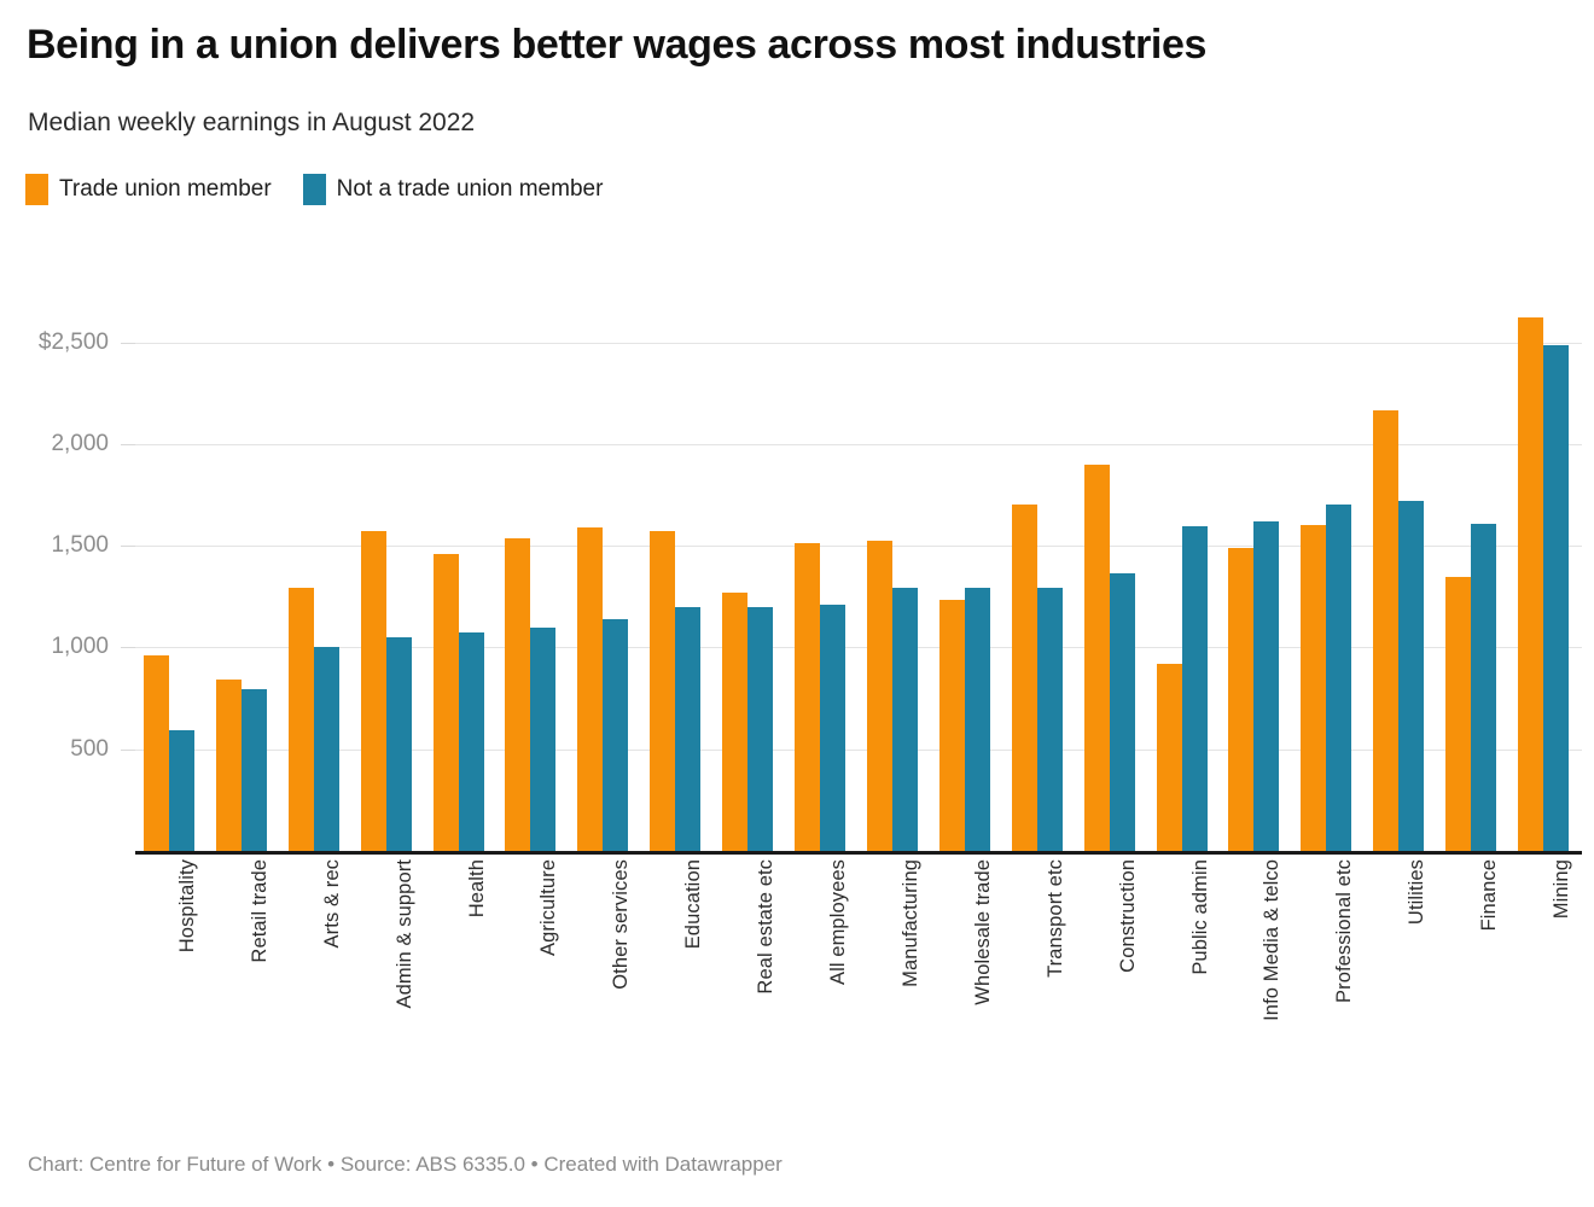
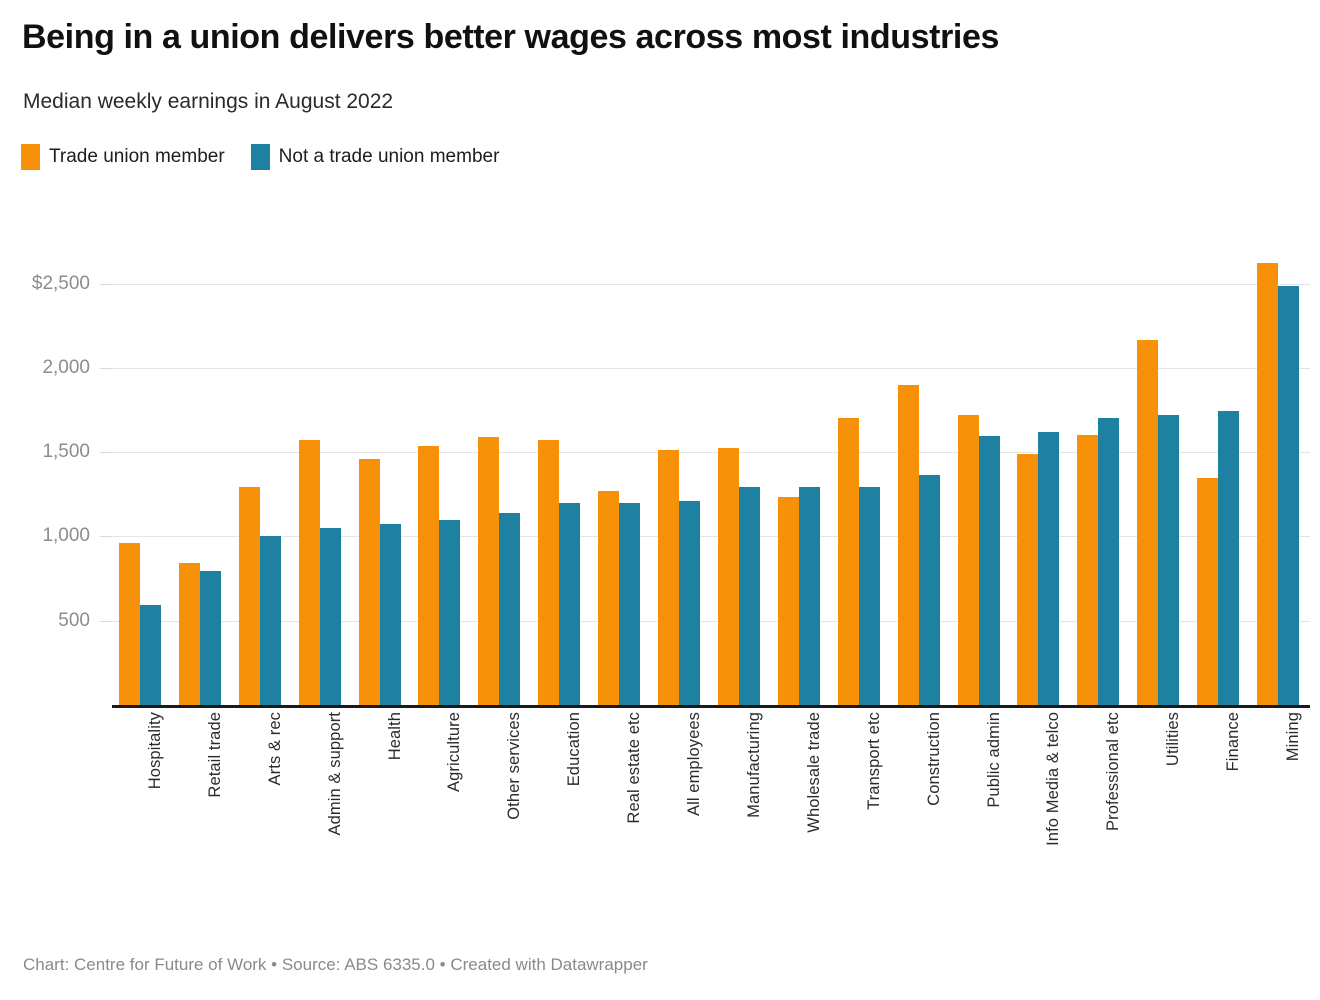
Trade union member/Public admin: $920 -> $1720
Not a trade union member/Finance: $1610 -> $1740
